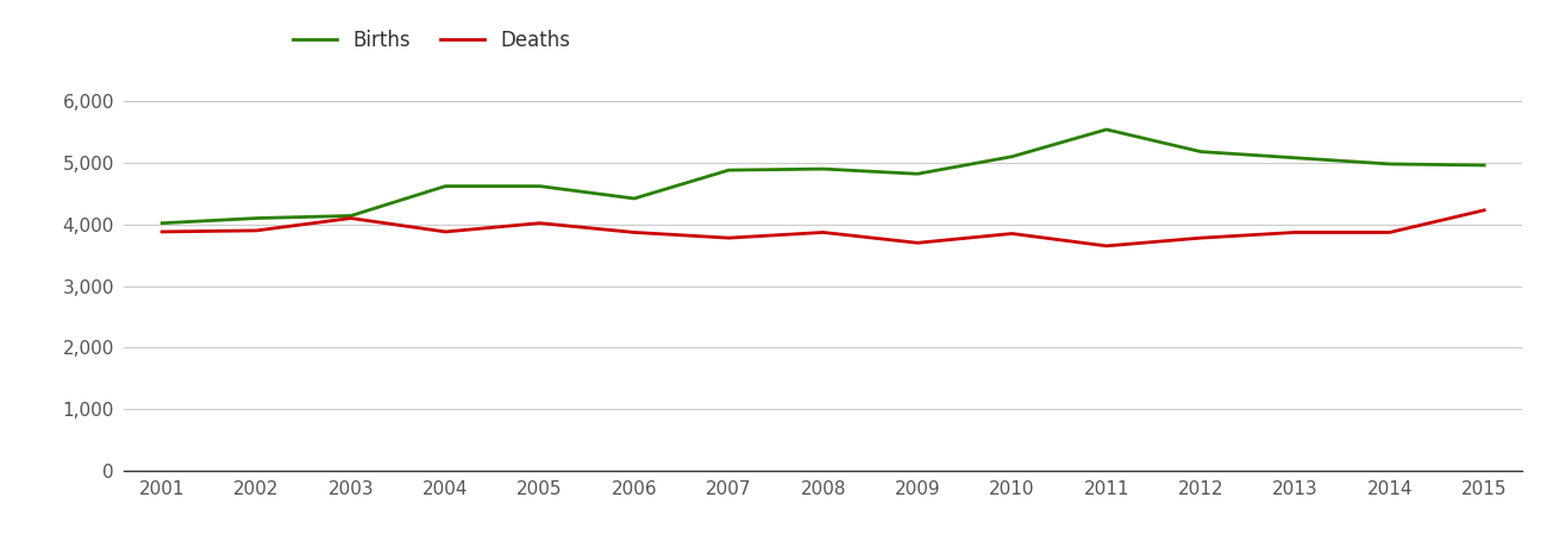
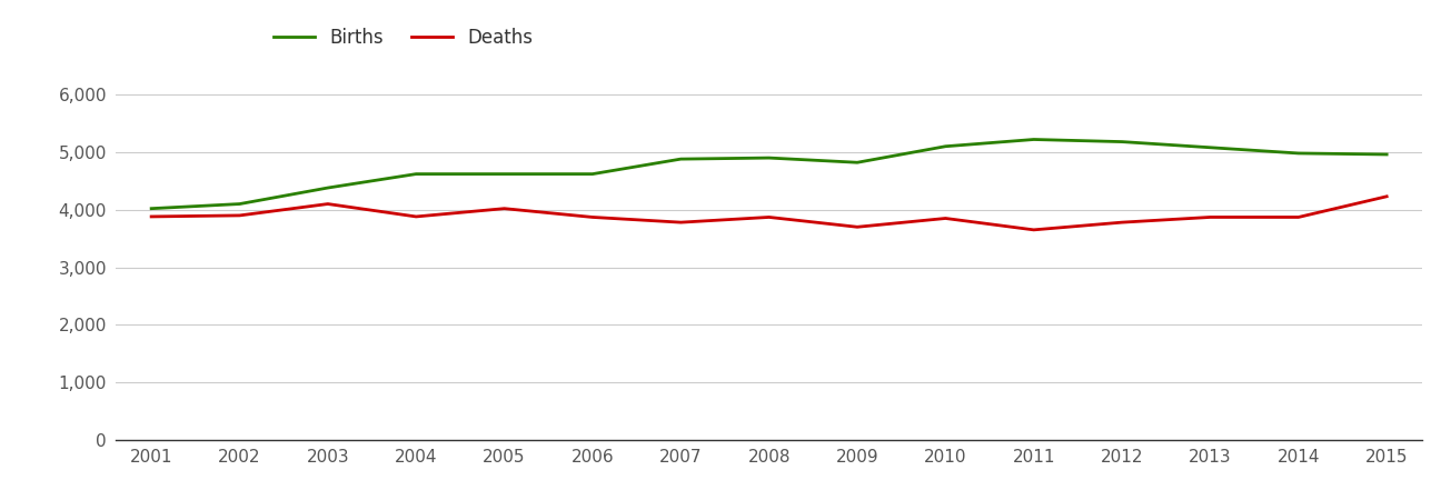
Births/2003: 4,140 -> 4,380
Births/2006: 4,420 -> 4,620
Births/2011: 5,540 -> 5,220
